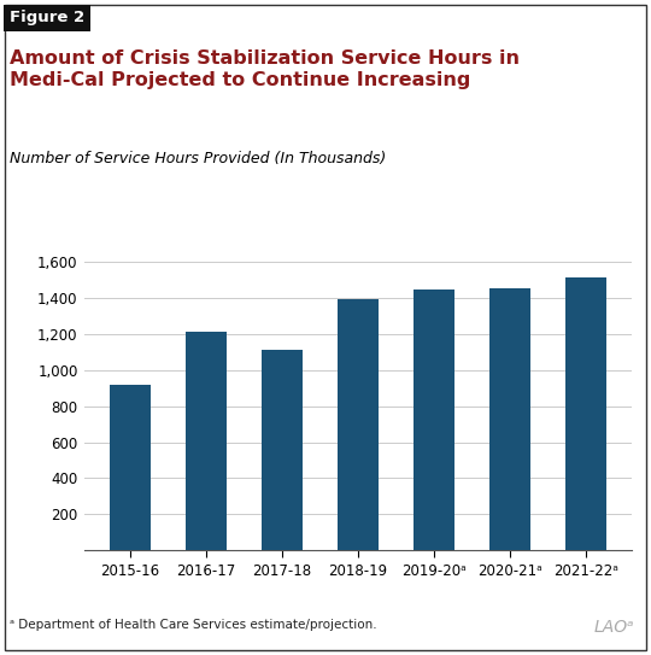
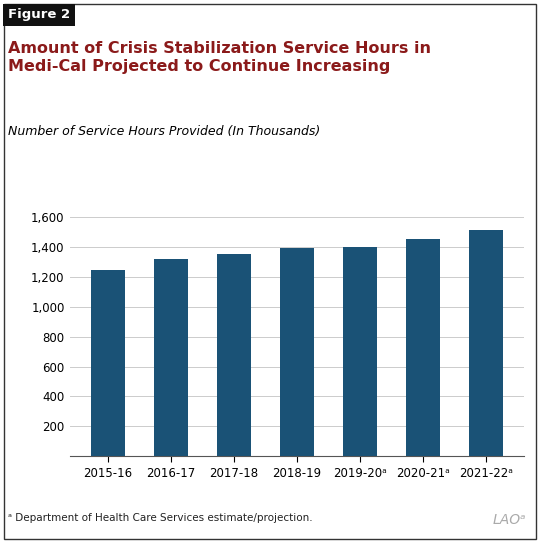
2015-16: 920 -> 1,240
2016-17: 1,210 -> 1,320
2017-18: 1,110 -> 1,360
2019-20ᵃ: 1,450 -> 1,400
